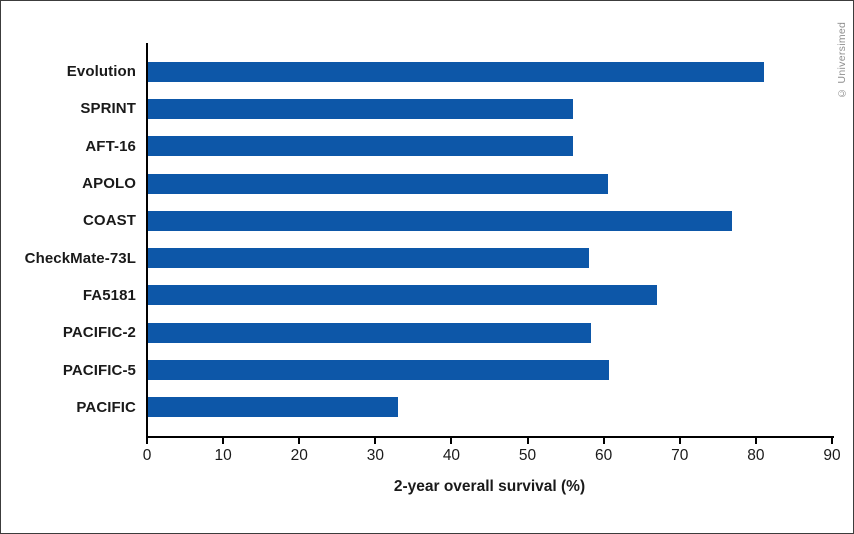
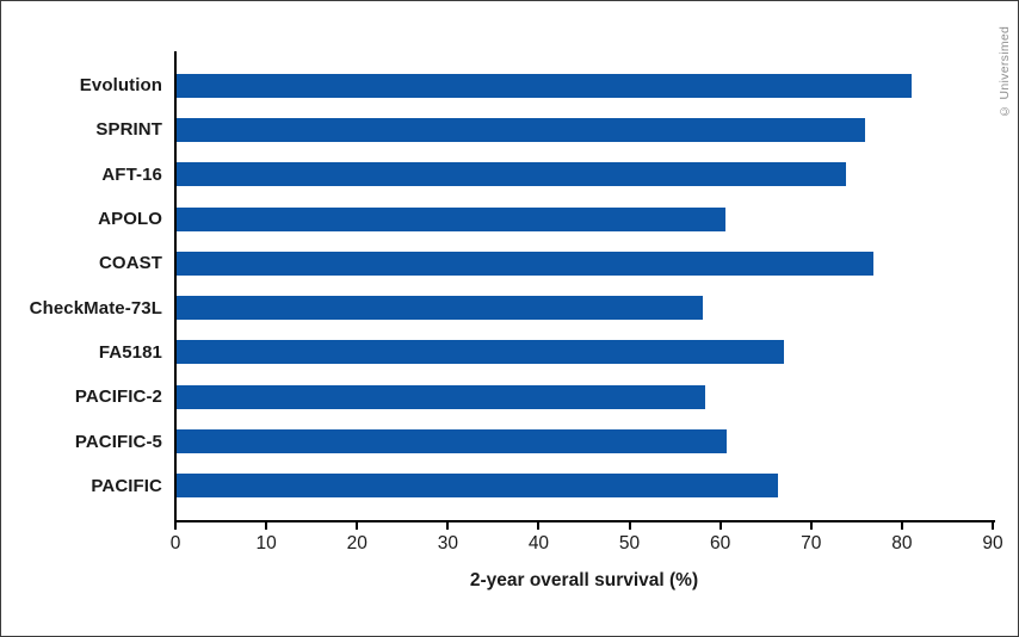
SPRINT: 56 -> 76
AFT-16: 56 -> 74
PACIFIC: 33 -> 66
